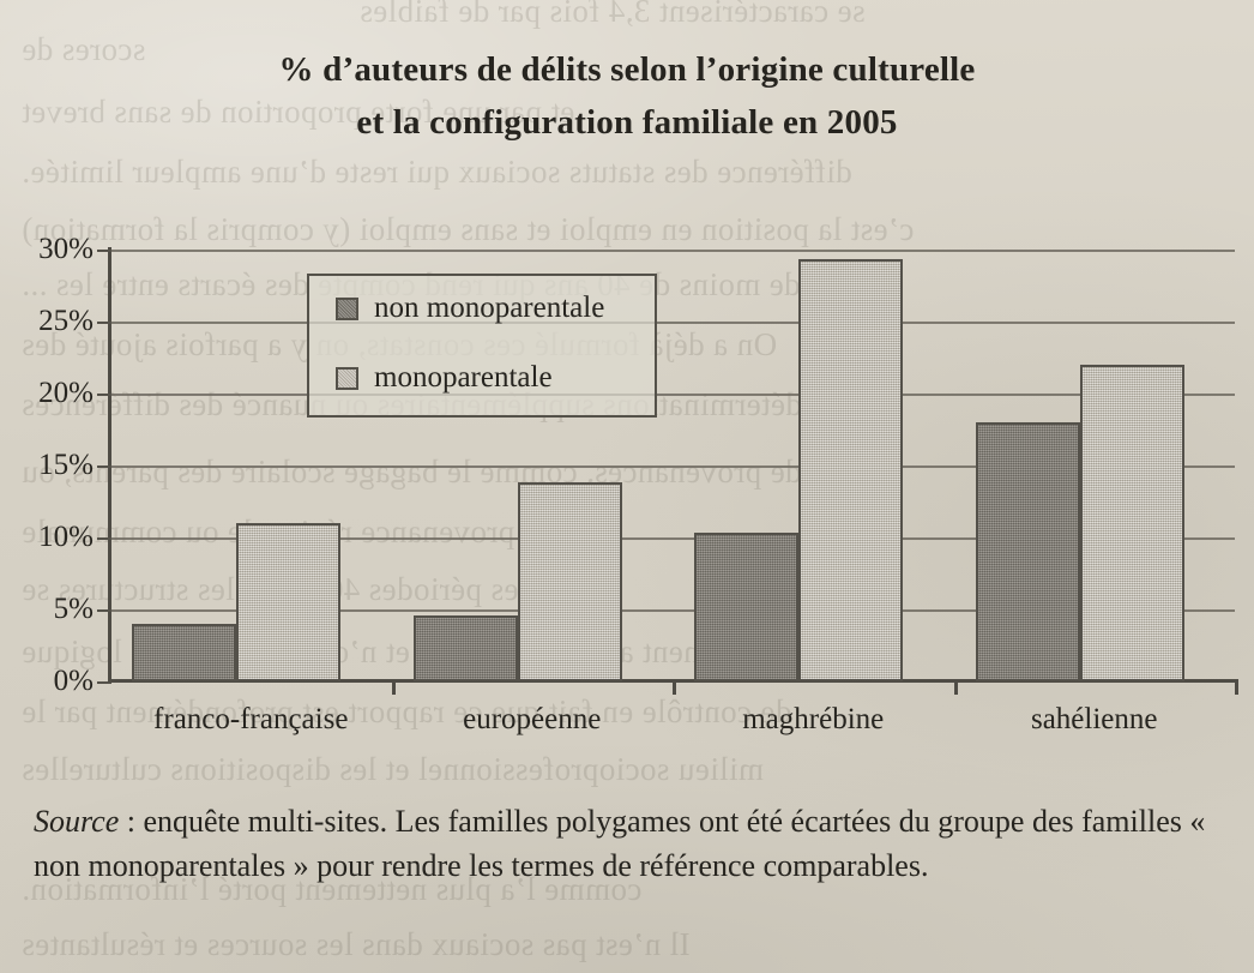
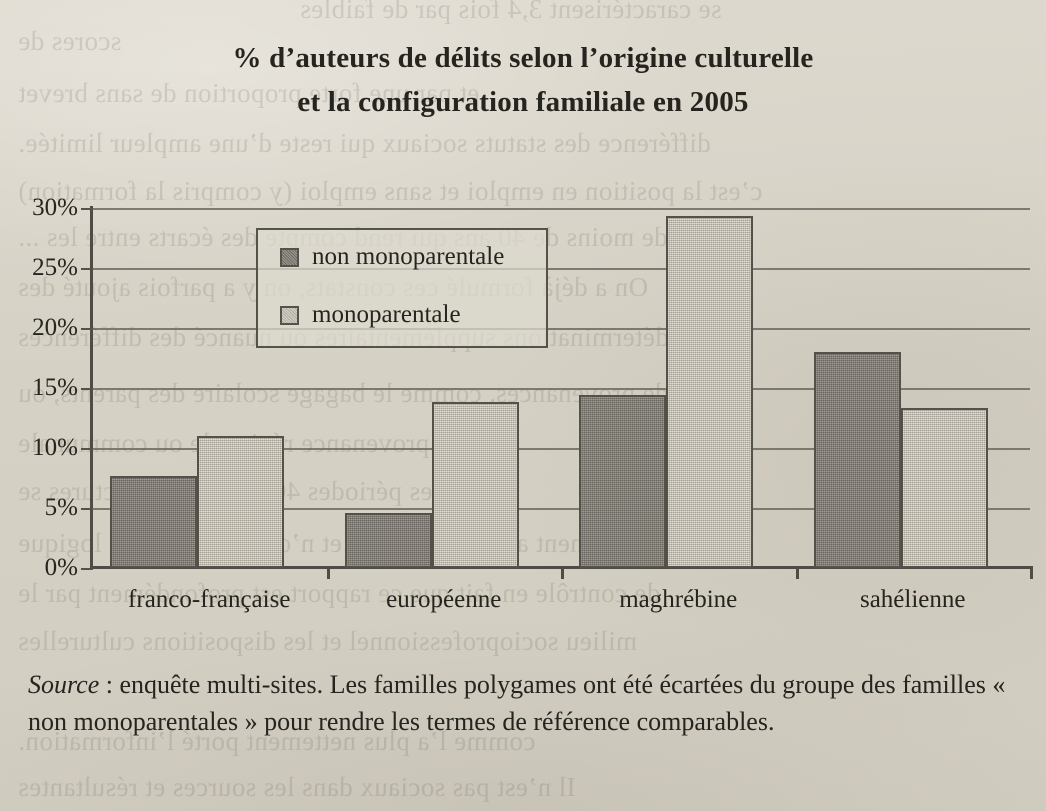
non monoparentale/franco-française: 4.0% -> 7.7%
non monoparentale/maghrébine: 10.3% -> 14.4%
monoparentale/sahélienne: 22.0% -> 13.3%
